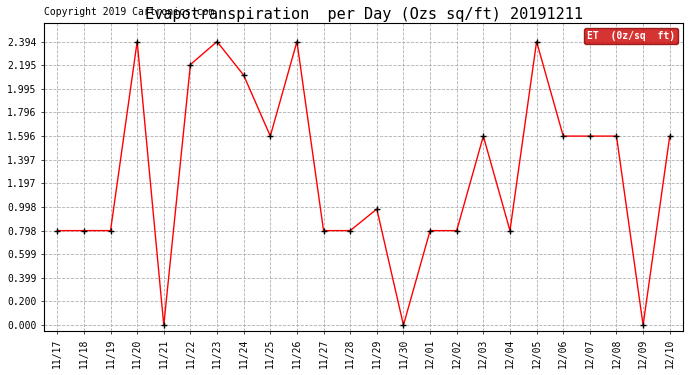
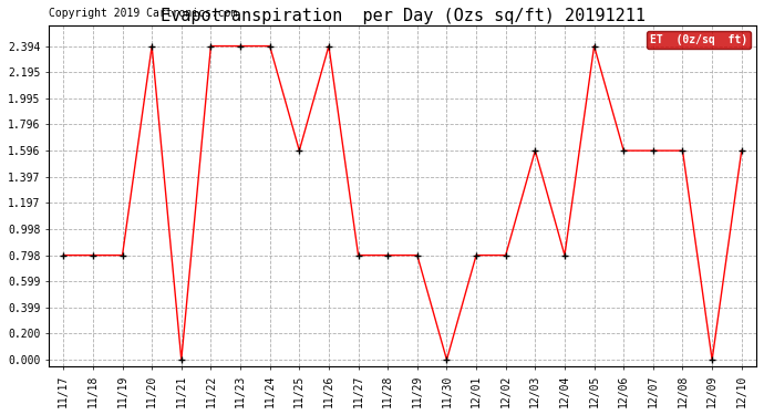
11/22: 2.20 -> 2.39
11/24: 2.11 -> 2.39
11/29: 0.98 -> 0.80
